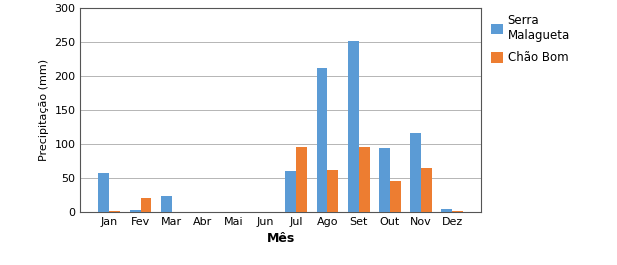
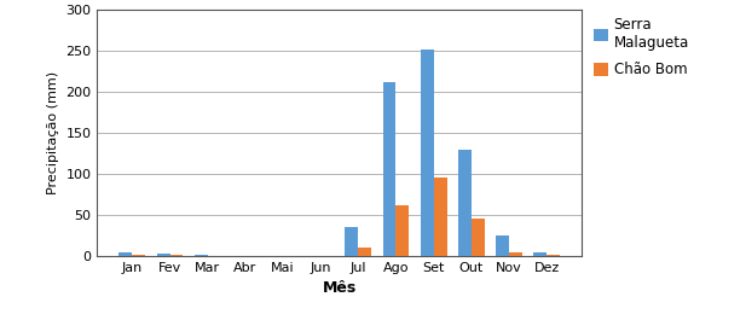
Serra Malagueta/Jan: 58 -> 5
Chão Bom/Fev: 20 -> 1
Serra Malagueta/Mar: 24 -> 1
Serra Malagueta/Jul: 60 -> 36
Chão Bom/Jul: 96 -> 11
Serra Malagueta/Out: 94 -> 130
Serra Malagueta/Nov: 116 -> 25
Chão Bom/Nov: 64 -> 5
